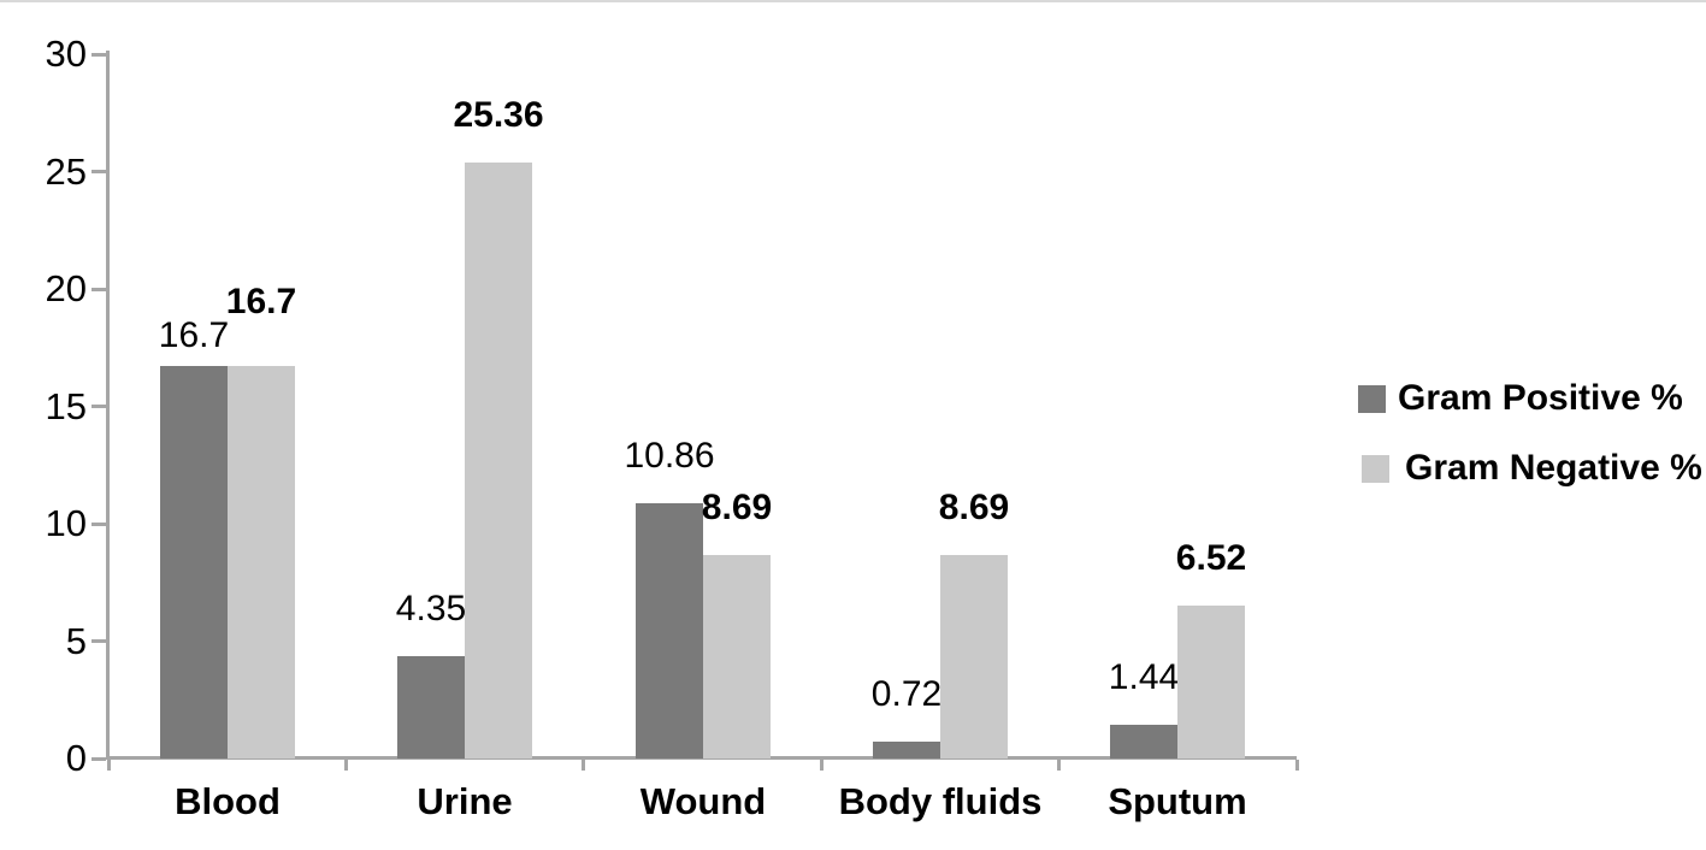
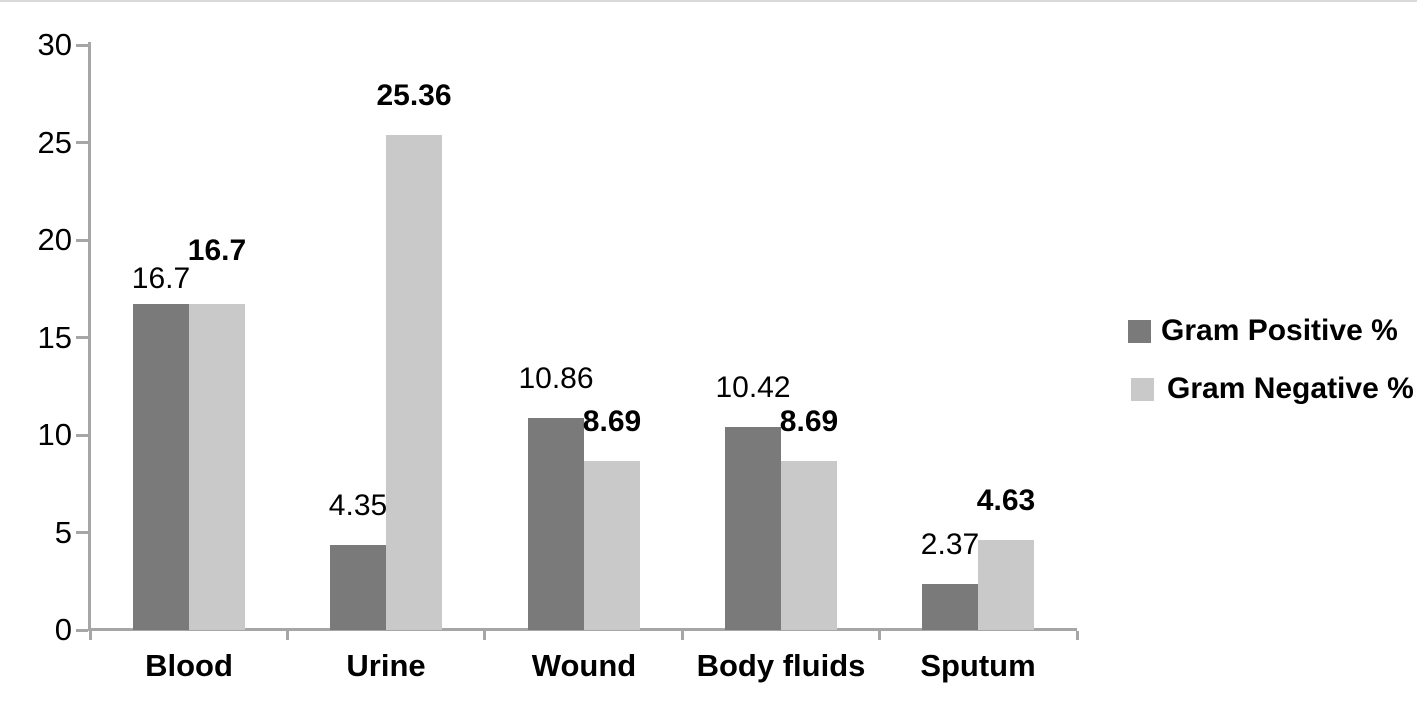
Gram Positive %/Body fluids: 0.72 -> 10.42
Gram Positive %/Sputum: 1.44 -> 2.37
Gram Negative %/Sputum: 6.52 -> 4.63
